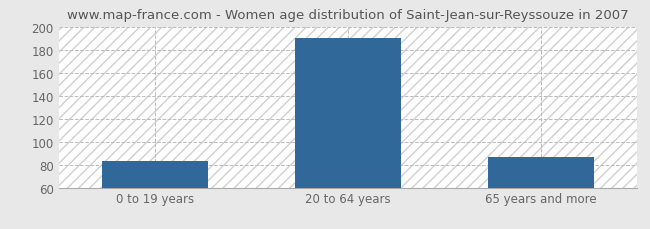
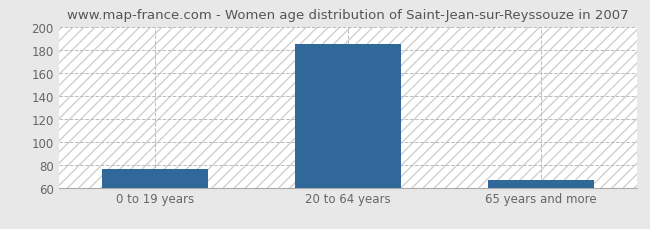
0 to 19 years: 83 -> 76
20 to 64 years: 190 -> 185
65 years and more: 87 -> 67
